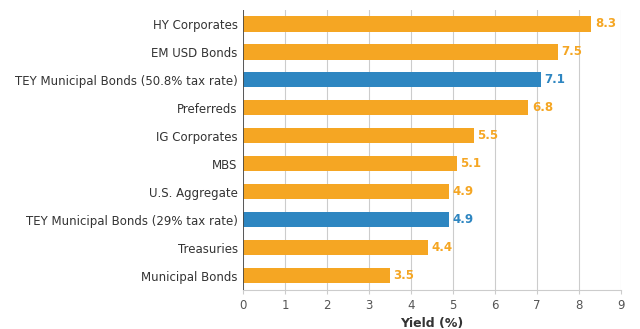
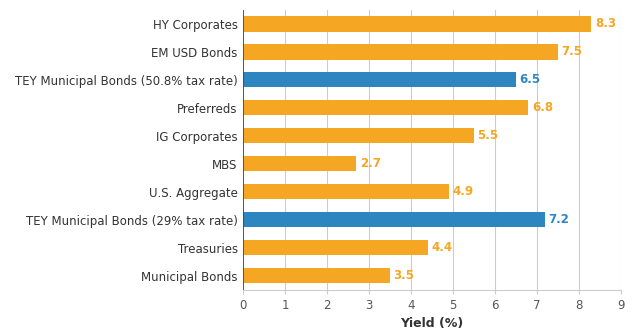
TEY Municipal Bonds (50.8% tax rate): 7.1 -> 6.5
MBS: 5.1 -> 2.7
TEY Municipal Bonds (29% tax rate): 4.9 -> 7.2
